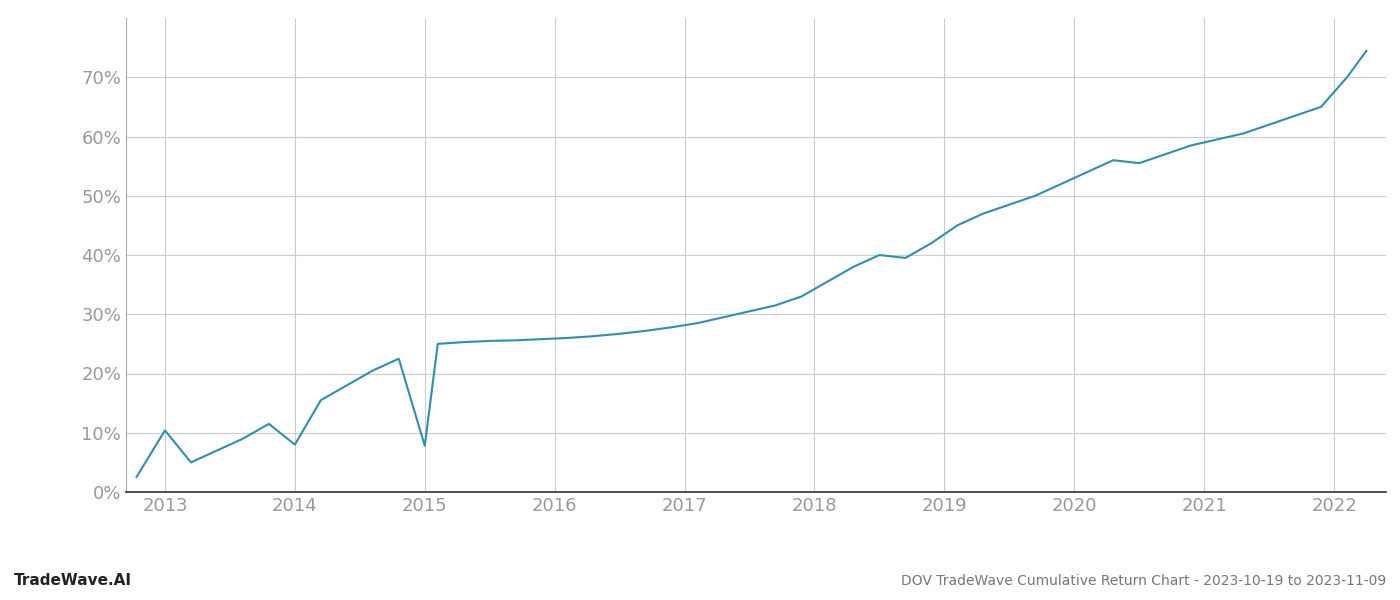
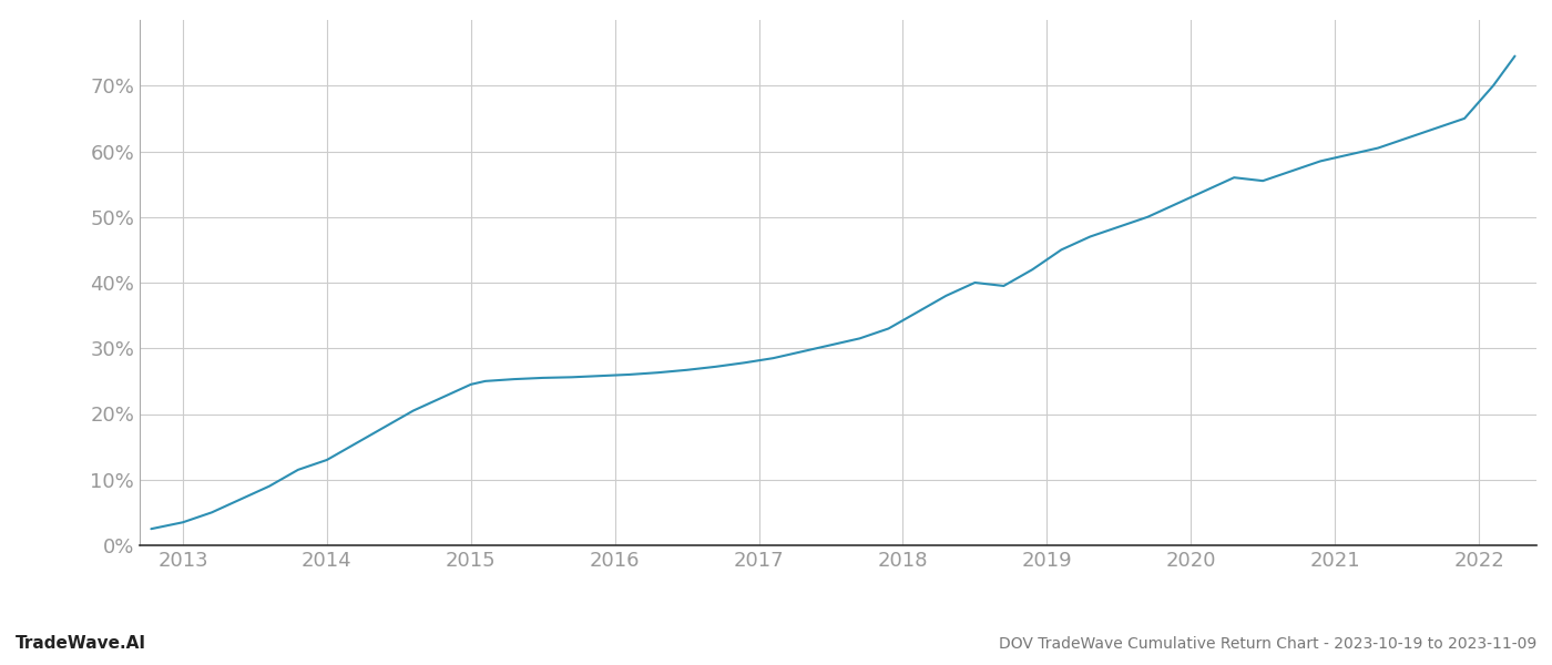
2013: 10.4% -> 3.5%
2014: 8.0% -> 13.0%
2015: 7.8% -> 24.5%
